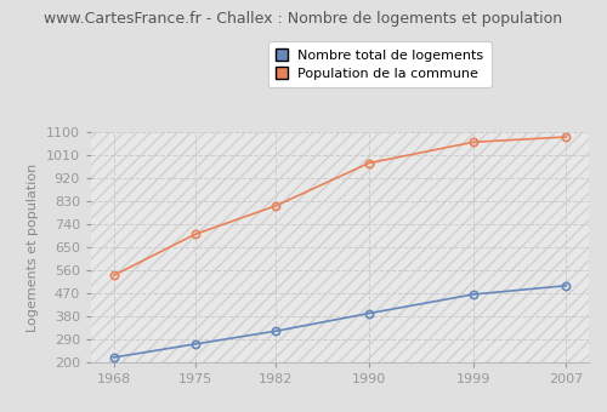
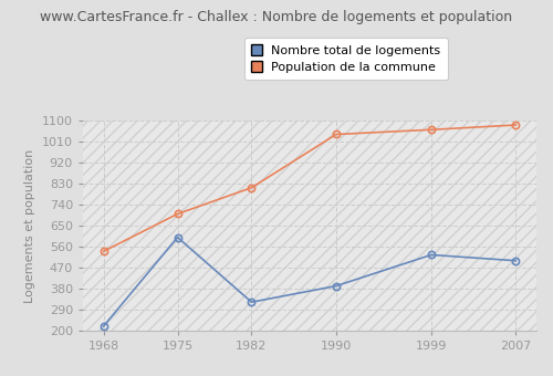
Nombre total de logements/1975: 272 -> 600
Population de la commune/1990: 978 -> 1040
Nombre total de logements/1999: 466 -> 525
